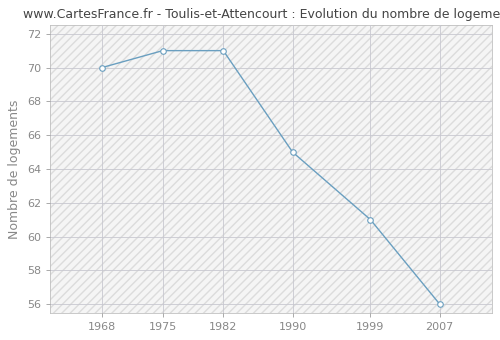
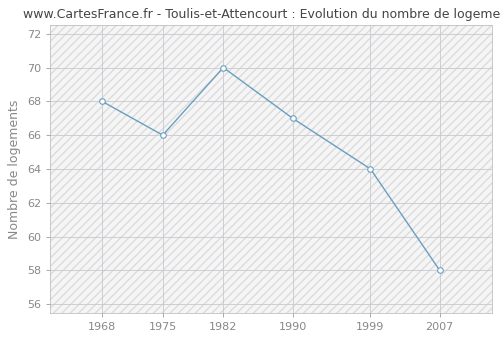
1968: 70 -> 68
1975: 71 -> 66
1982: 71 -> 70
1990: 65 -> 67
1999: 61 -> 64
2007: 56 -> 58
